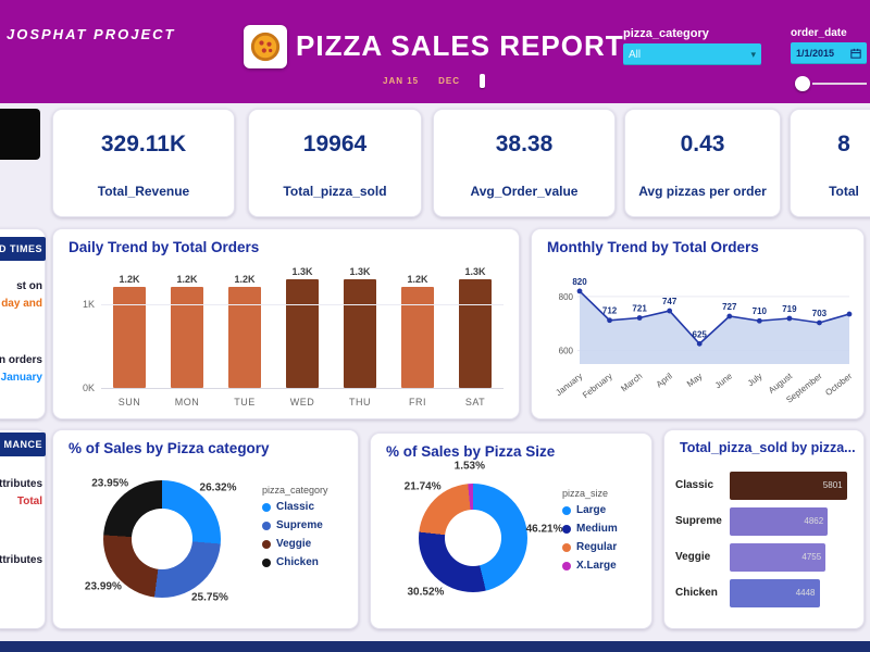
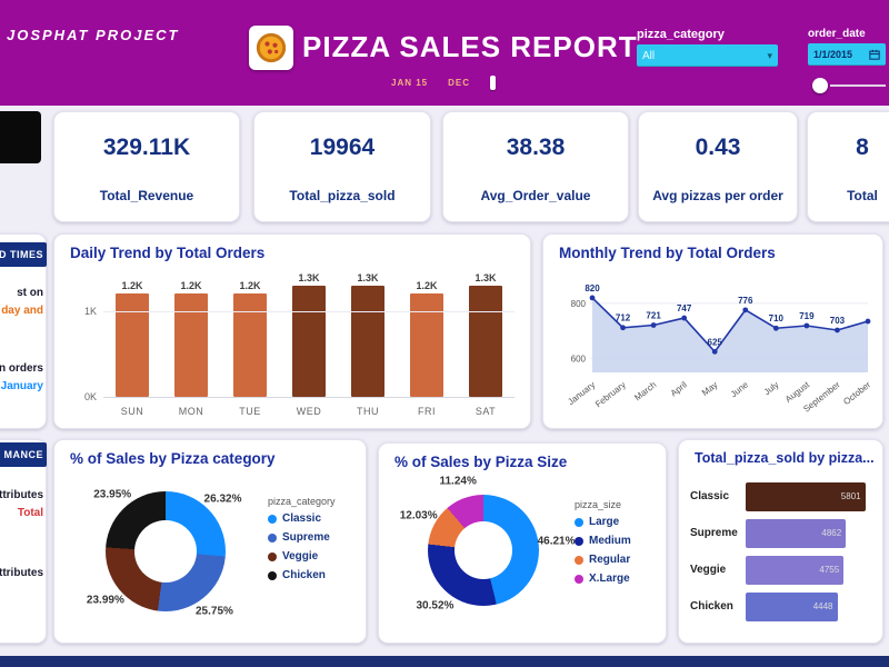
Monthly Trend by Total Orders/June: 727 -> 776
% of Sales by Pizza Size/Regular: 21.74% -> 12.03%
% of Sales by Pizza Size/X.Large: 1.53% -> 11.24%
